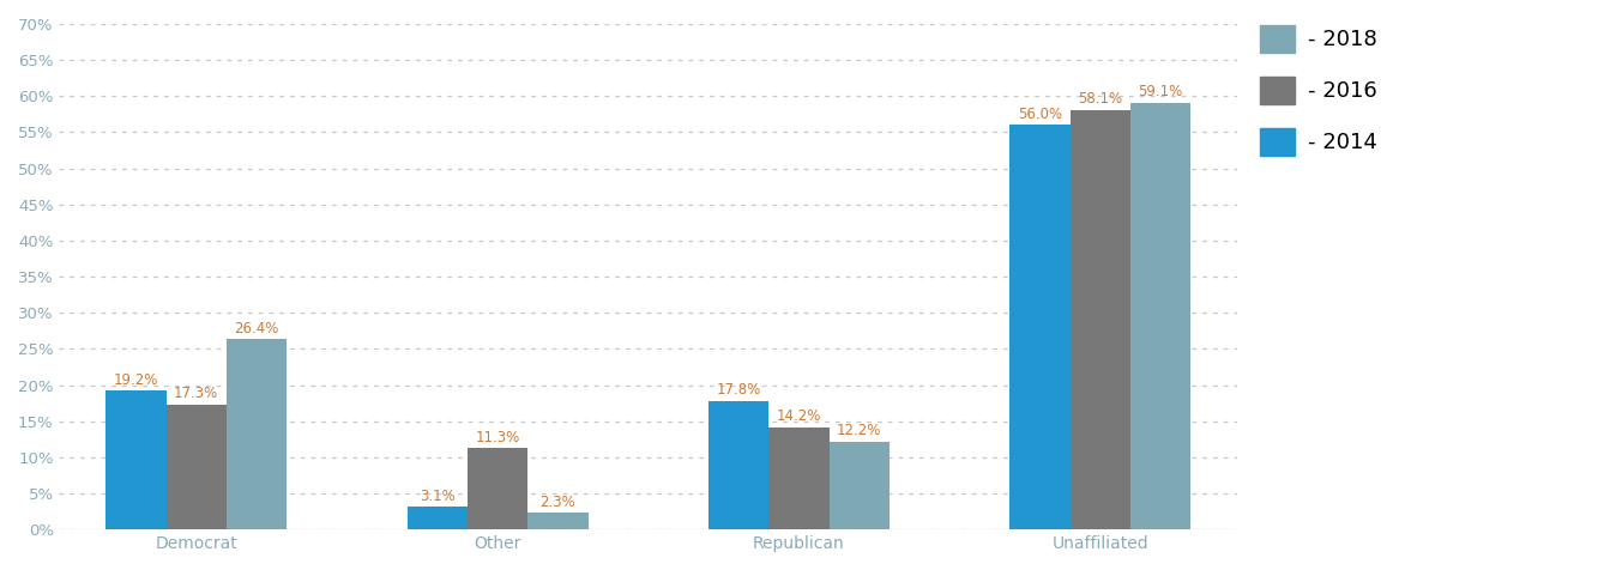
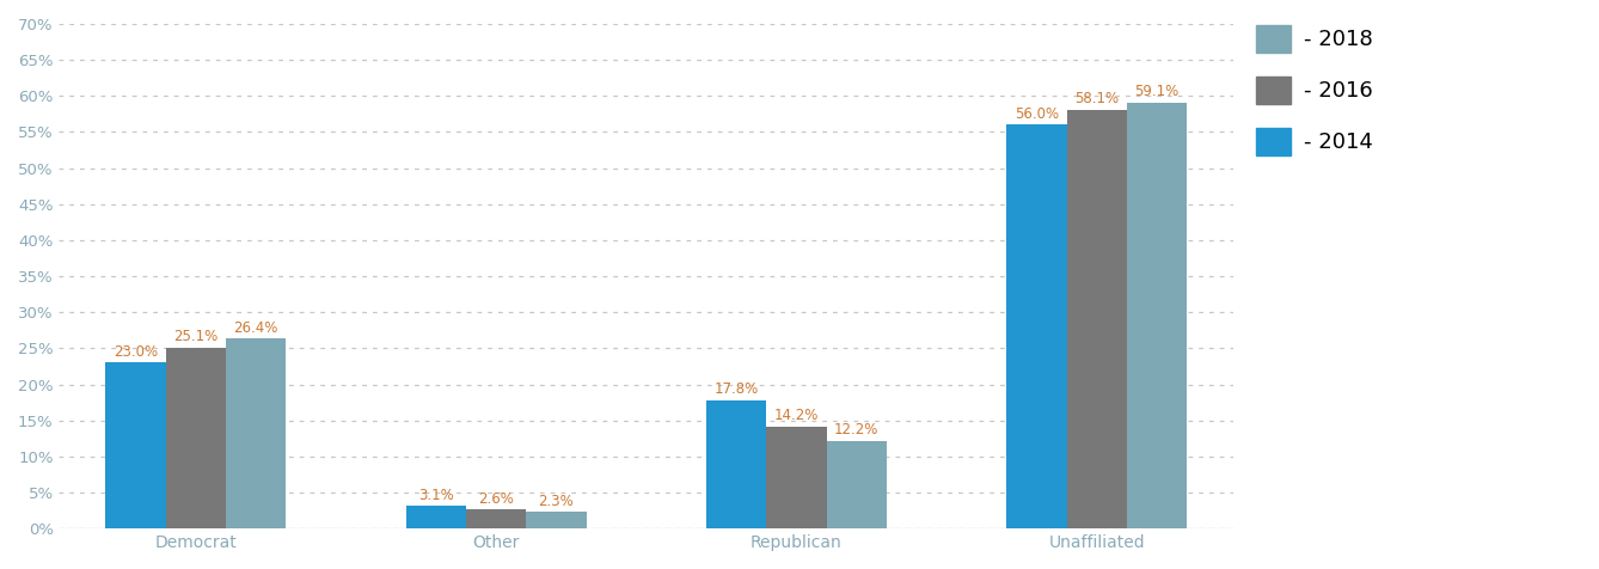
- 2014/Democrat: 19.2% -> 23.0%
- 2016/Democrat: 17.3% -> 25.1%
- 2016/Other: 11.3% -> 2.6%
